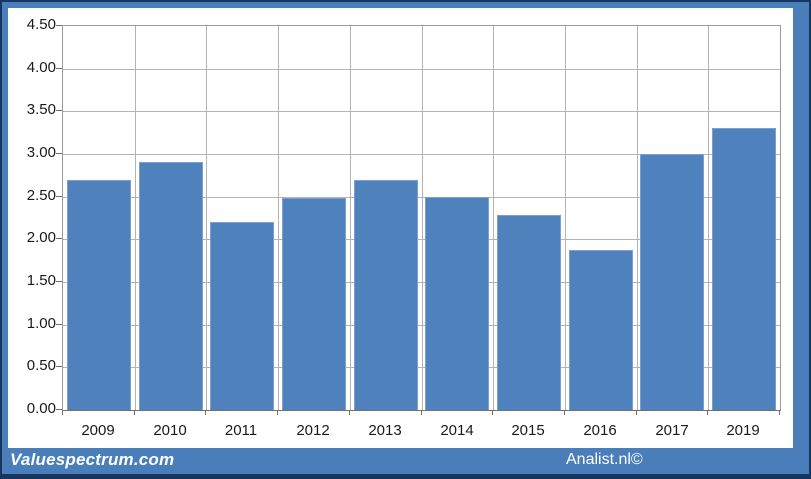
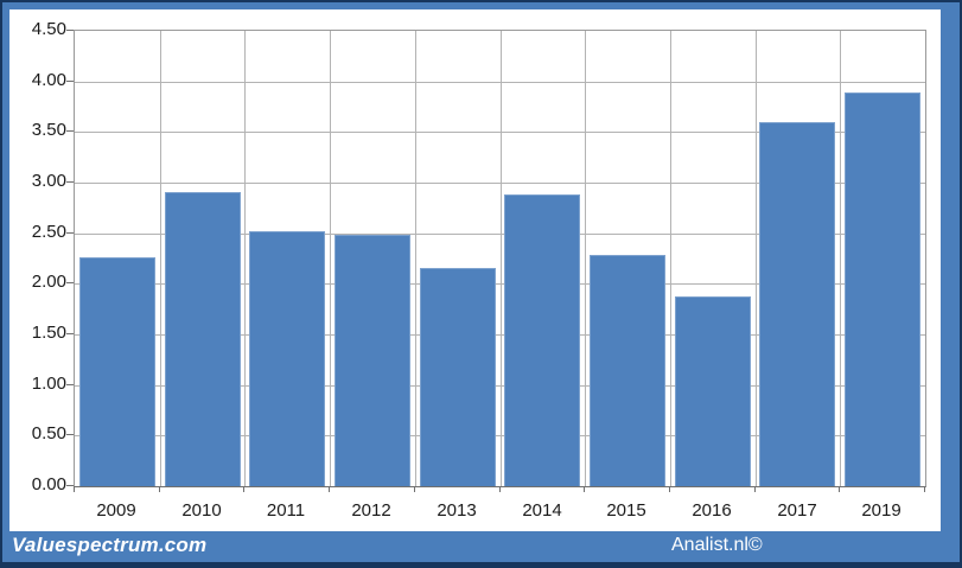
2009: 2.7 -> 2.3
2011: 2.2 -> 2.5
2013: 2.7 -> 2.2
2014: 2.5 -> 2.9
2017: 3.0 -> 3.6
2019: 3.3 -> 3.9
